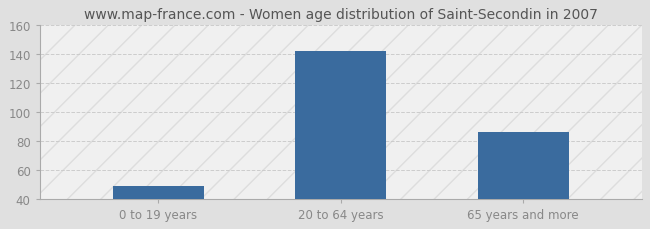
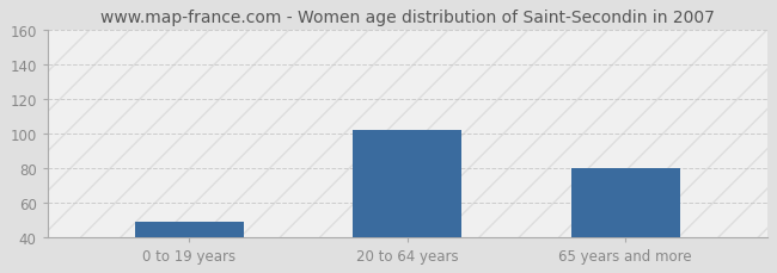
20 to 64 years: 142 -> 102
65 years and more: 86 -> 80
